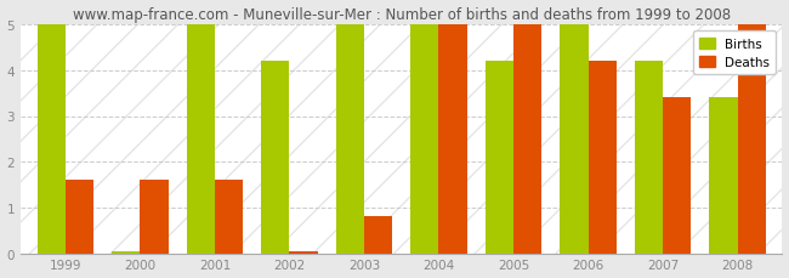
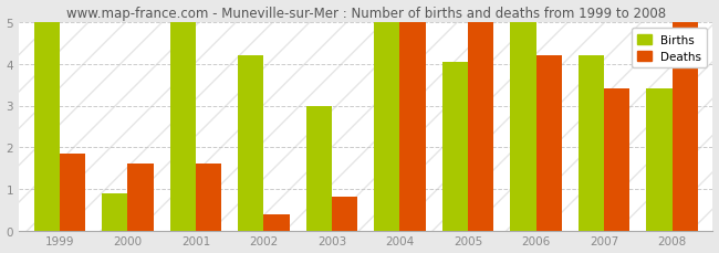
Deaths/1999: 1.60 -> 1.85
Births/2000: 0.05 -> 0.90
Deaths/2002: 0.05 -> 0.40
Births/2003: 5.00 -> 3.00
Births/2005: 4.20 -> 4.05
